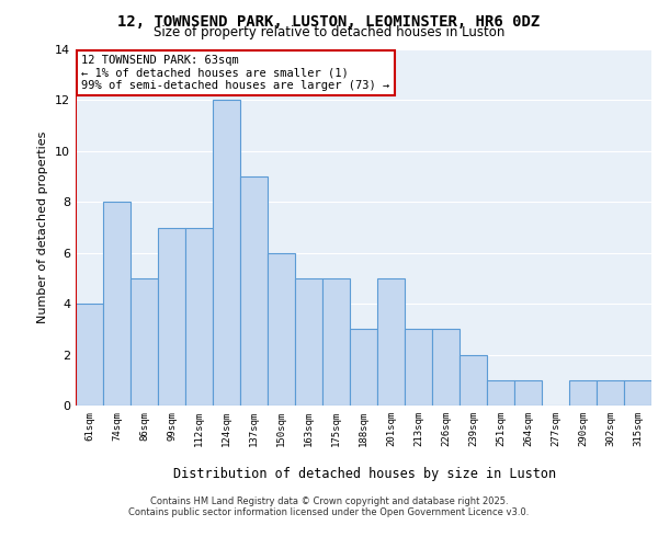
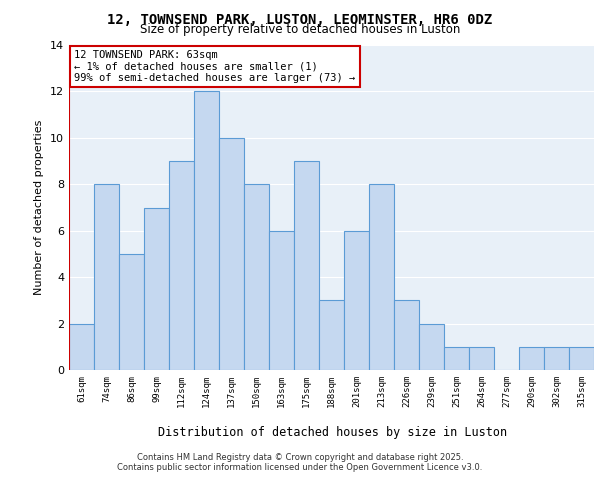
61sqm: 4 -> 2
112sqm: 7 -> 9
137sqm: 9 -> 10
150sqm: 6 -> 8
163sqm: 5 -> 6
175sqm: 5 -> 9
201sqm: 5 -> 6
213sqm: 3 -> 8
